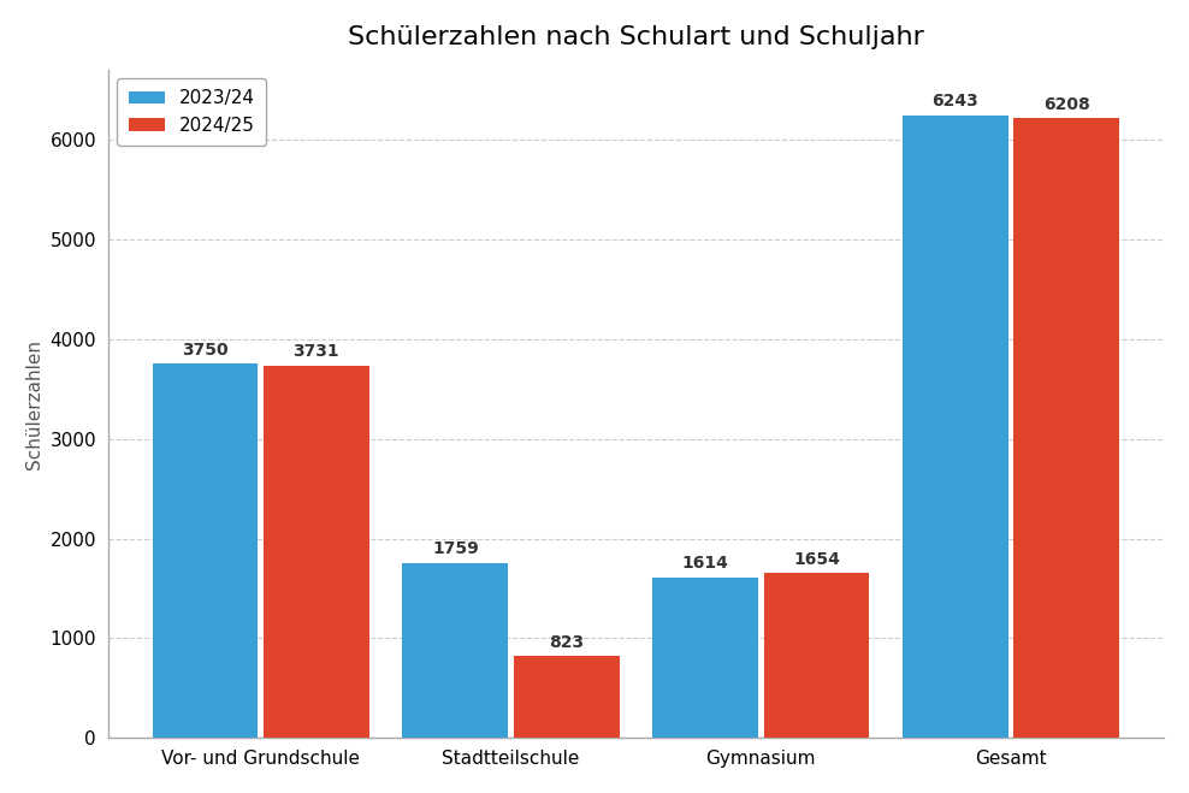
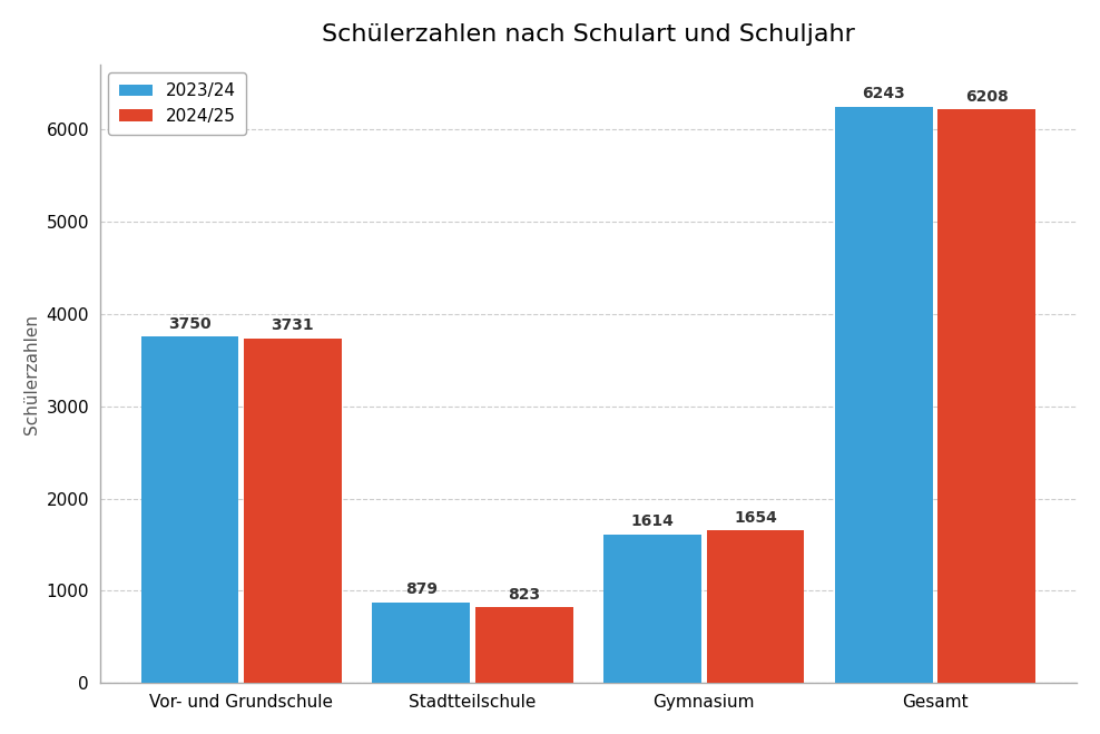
2023/24/Stadtteilschule: 1759 -> 879
